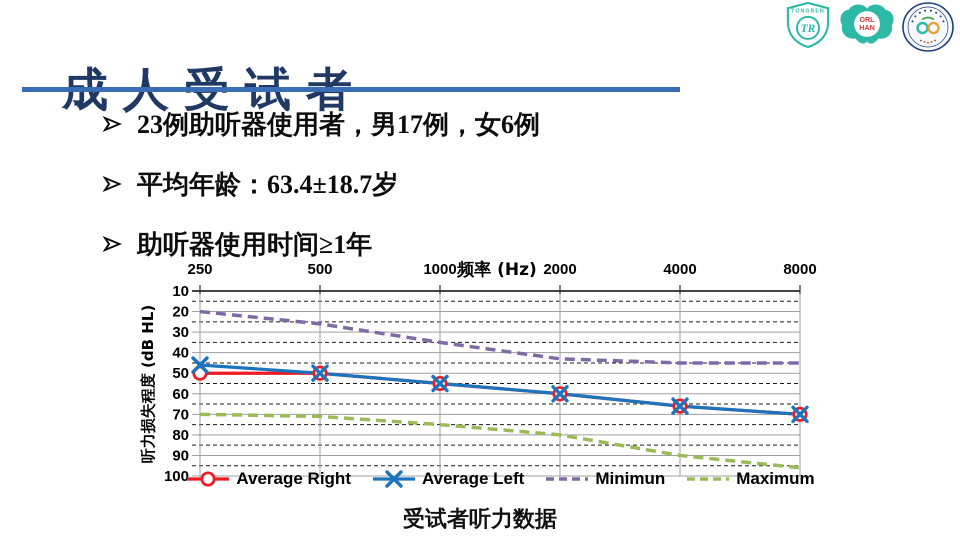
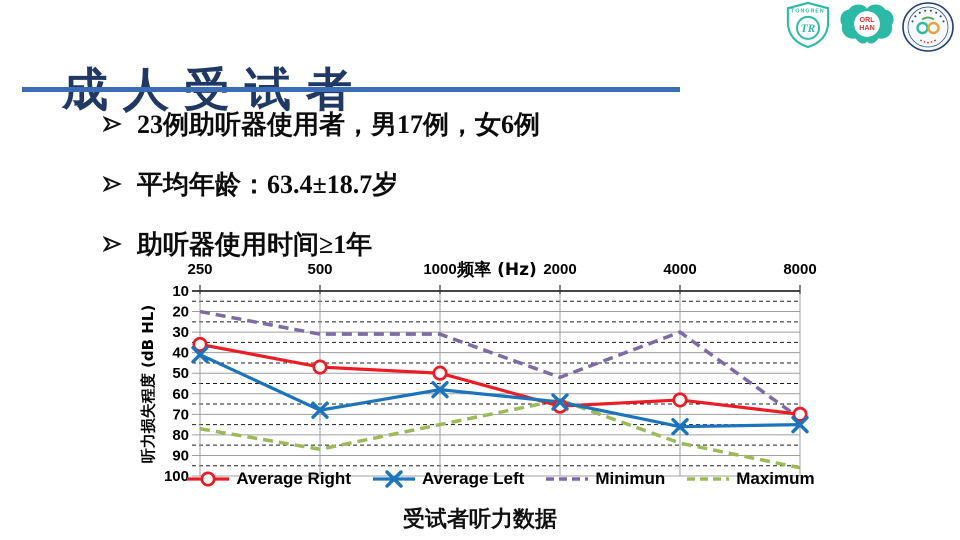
Average Right/250: 50 -> 36
Average Left/250: 46 -> 41
Maximum/250: 70 -> 77
Average Right/500: 50 -> 47
Average Left/500: 50 -> 68
Minimun/500: 26 -> 31
Maximum/500: 71 -> 87
Average Right/1000: 55 -> 50
Average Left/1000: 55 -> 58
Minimun/1000: 35 -> 31
Average Right/2000: 60 -> 66
Average Left/2000: 60 -> 64
Minimun/2000: 43 -> 52
Maximum/2000: 80 -> 63
Average Right/4000: 66 -> 63
Average Left/4000: 66 -> 76
Minimun/4000: 45 -> 30
Maximum/4000: 90 -> 84
Average Left/8000: 70 -> 75
Minimun/8000: 45 -> 72
